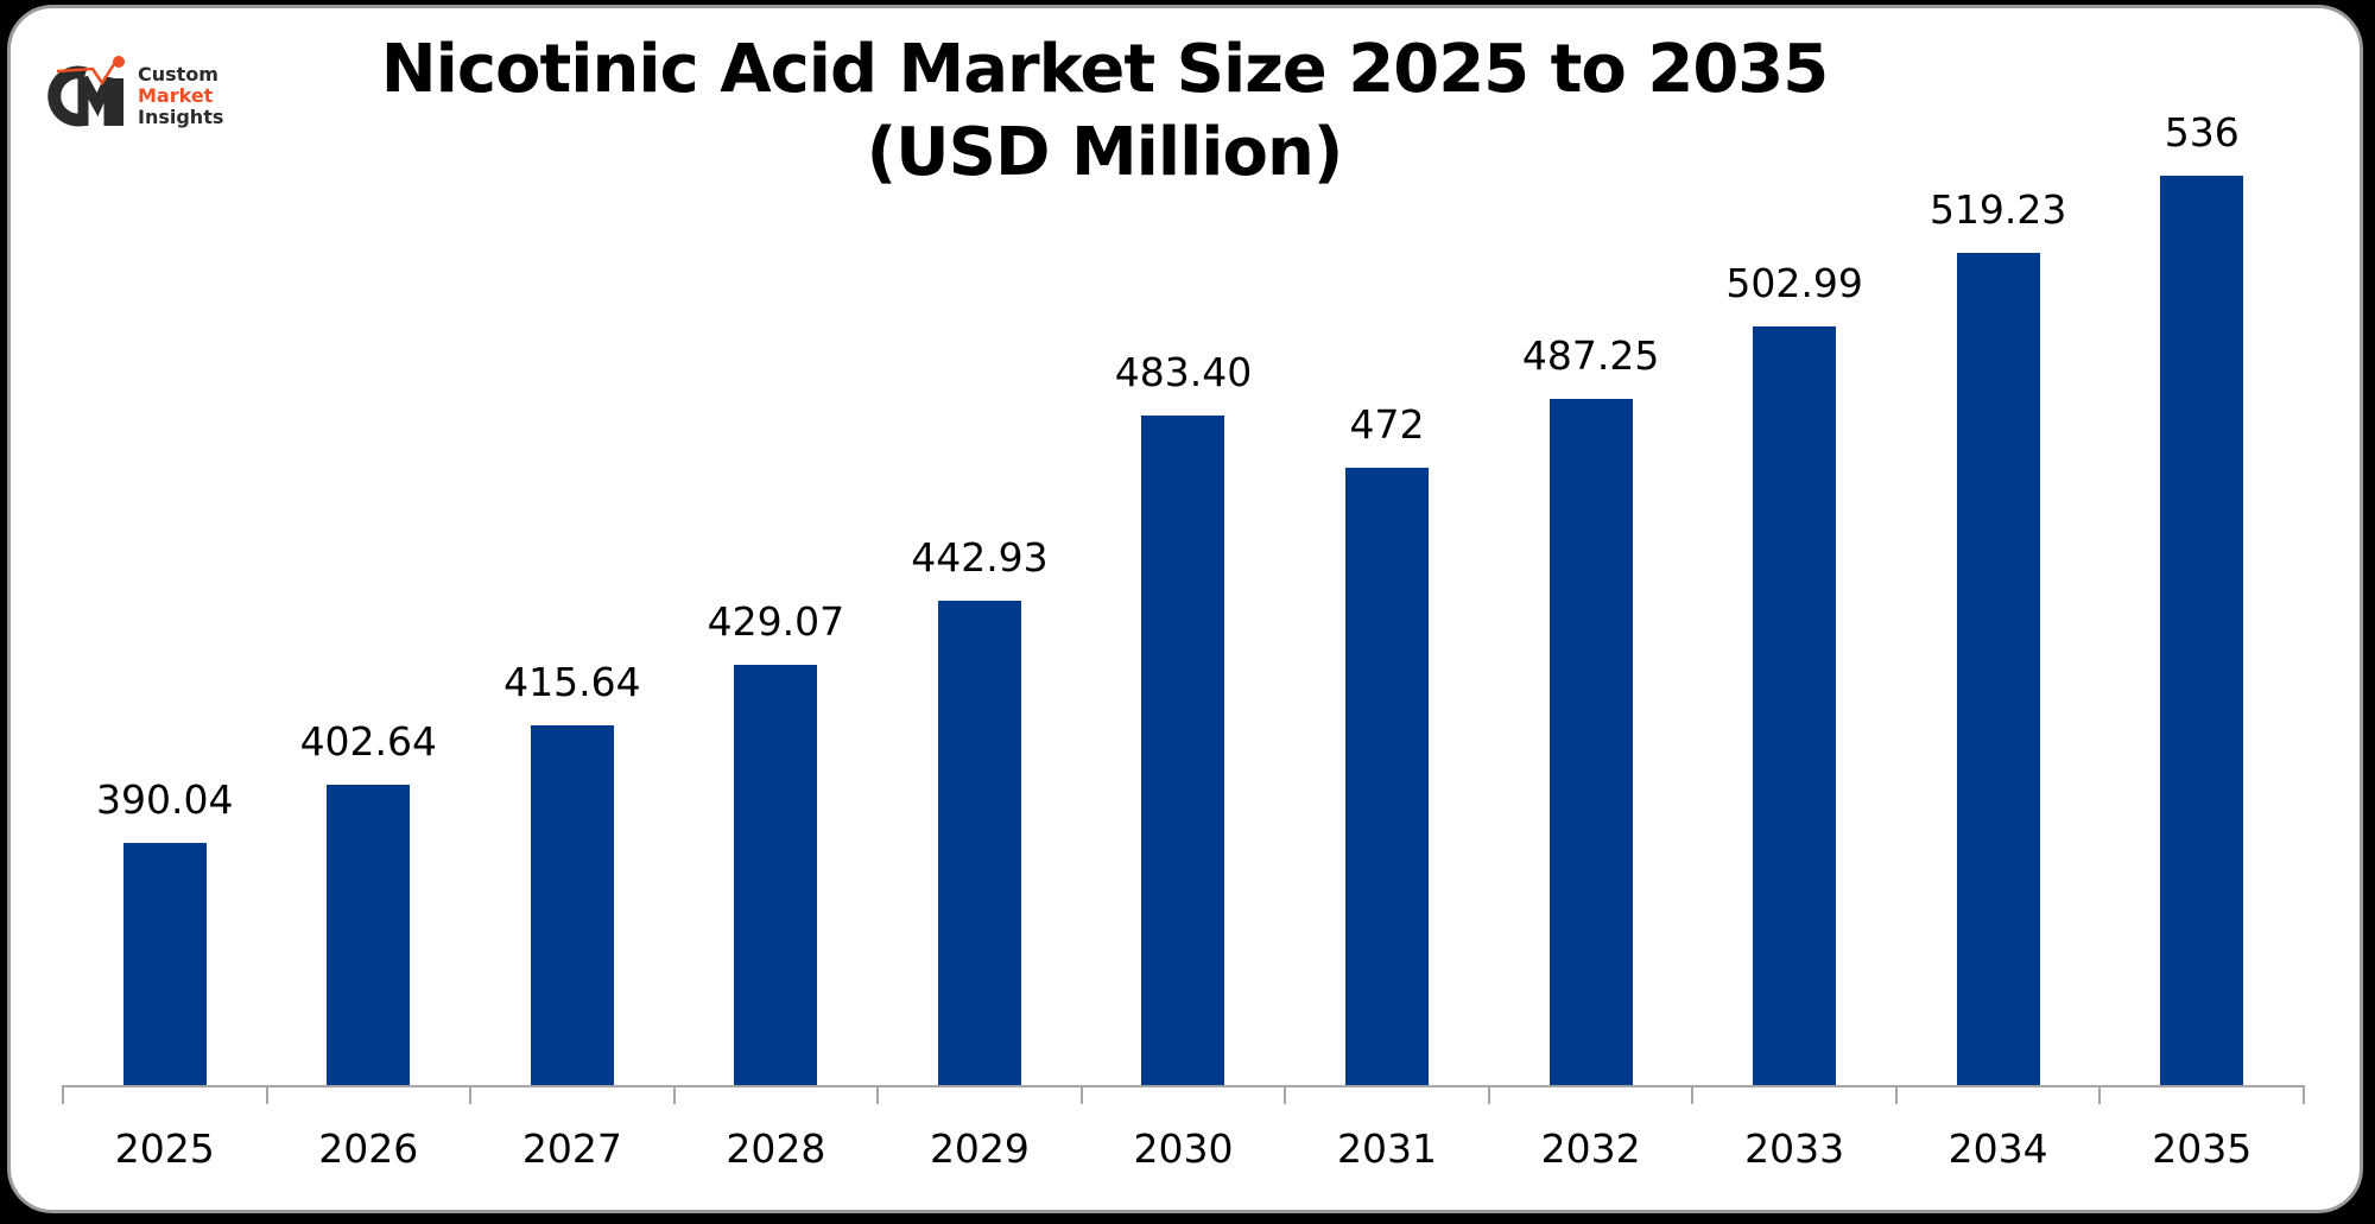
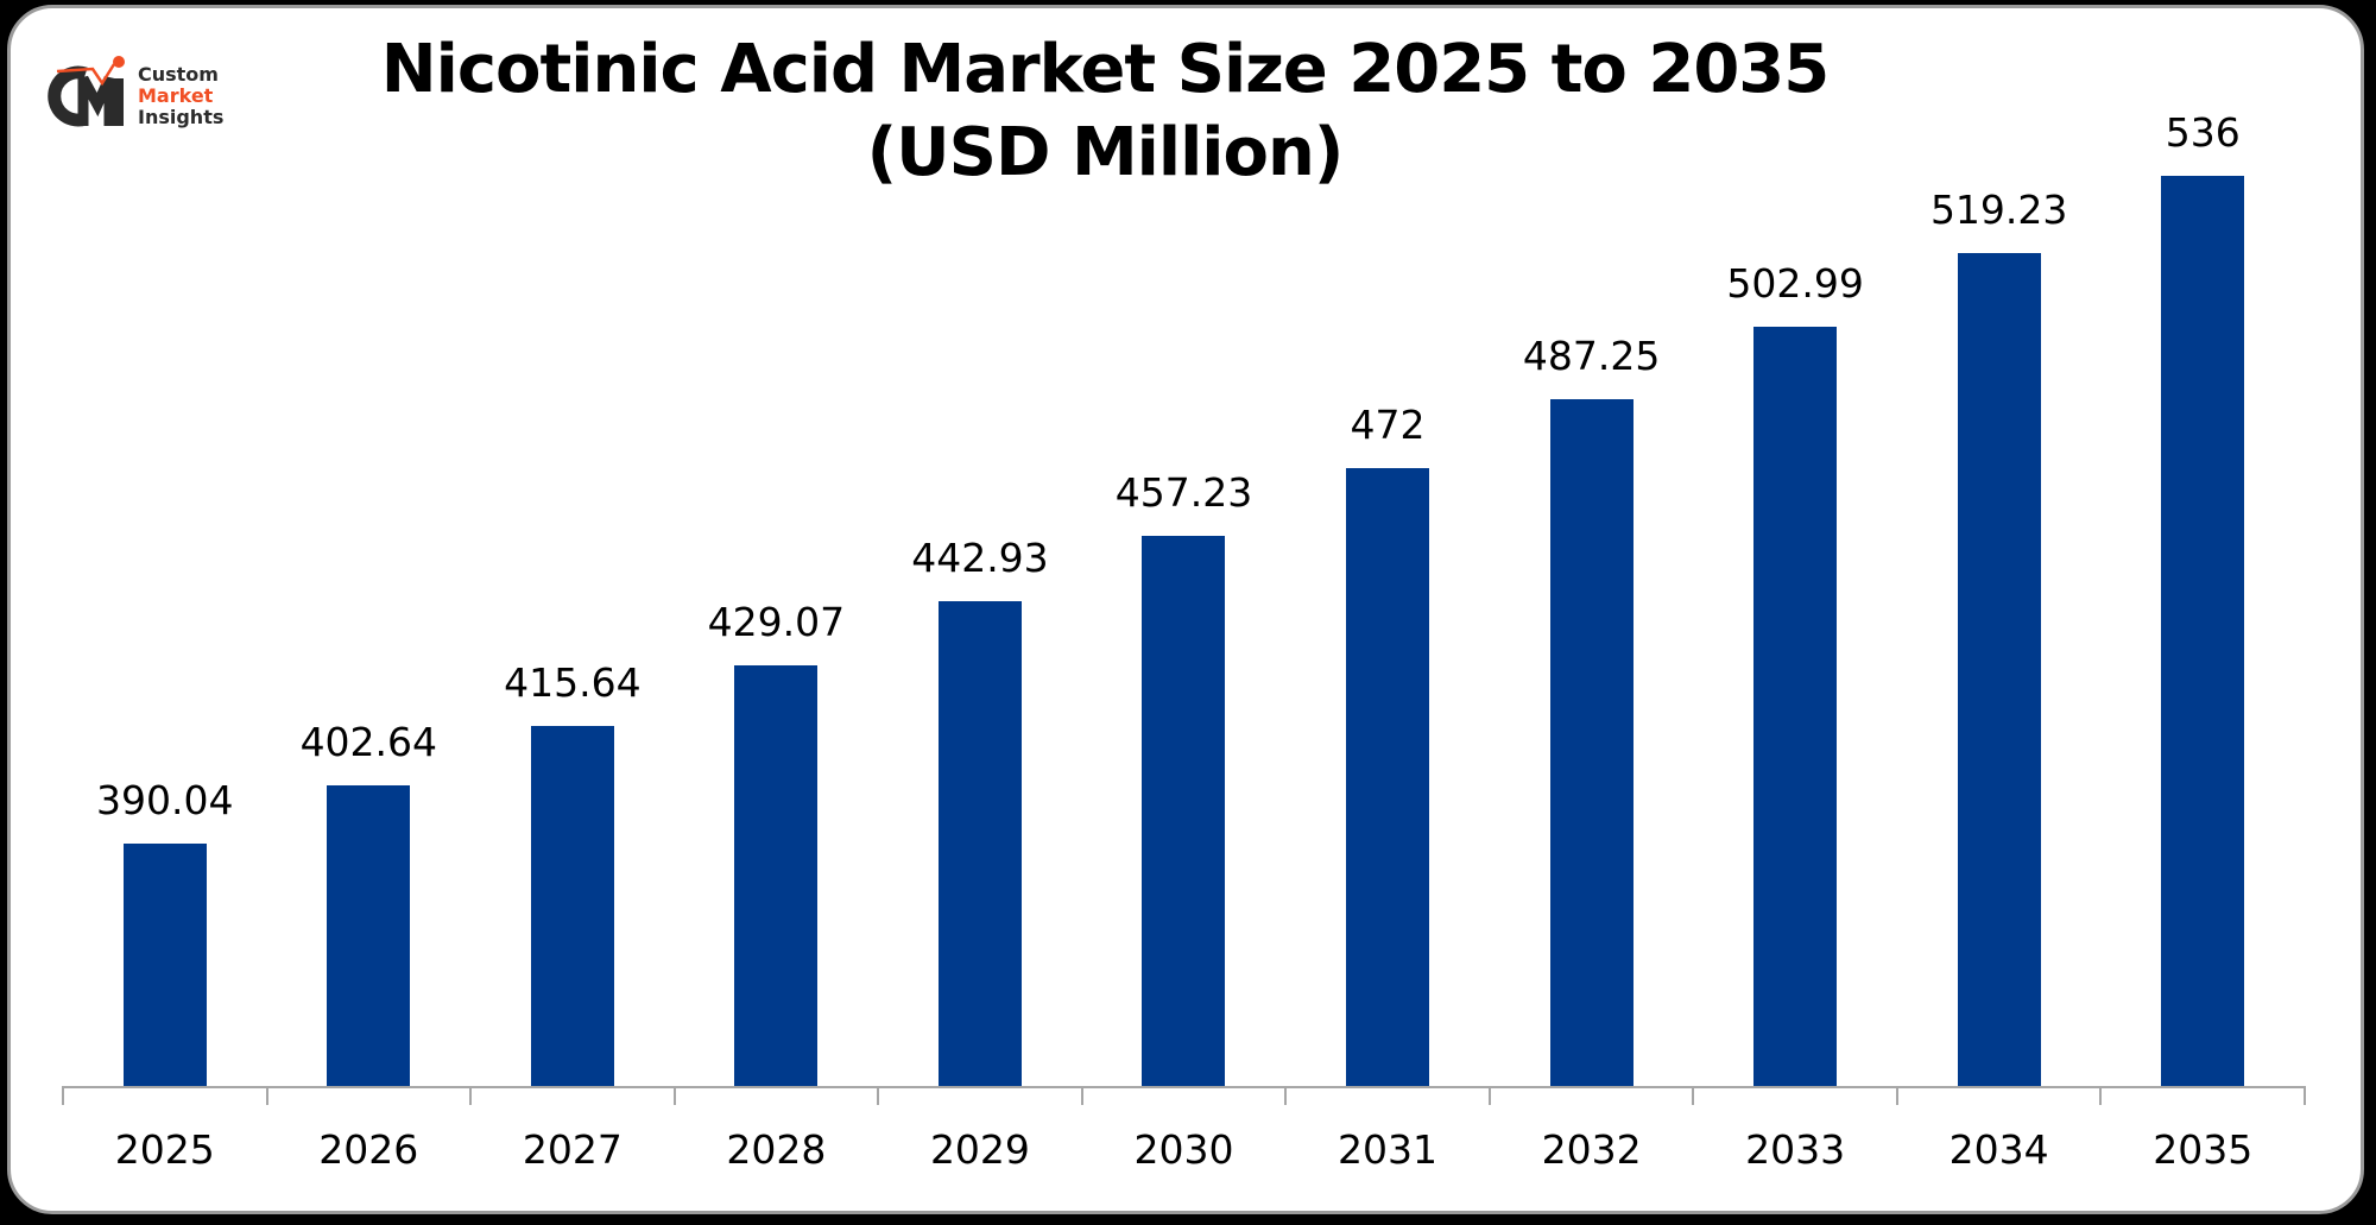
2030: 483.40 -> 457.23
